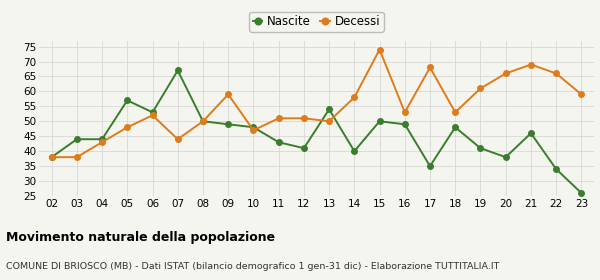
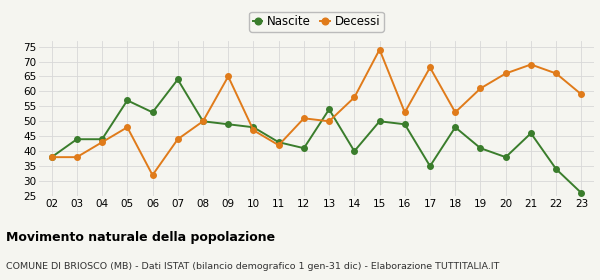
Decessi/06: 52 -> 32
Nascite/07: 67 -> 64
Decessi/09: 59 -> 65
Decessi/11: 51 -> 42
